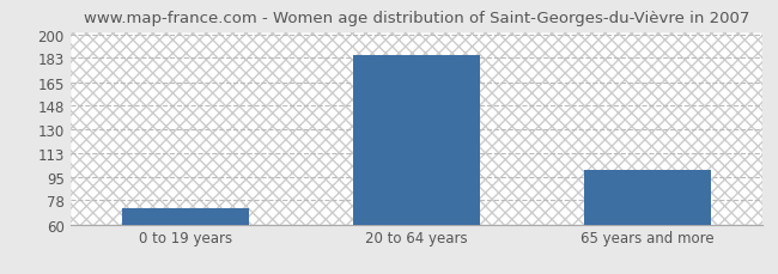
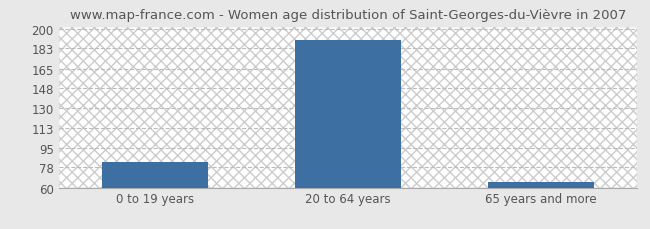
0 to 19 years: 72 -> 83
20 to 64 years: 185 -> 190
65 years and more: 100 -> 65
